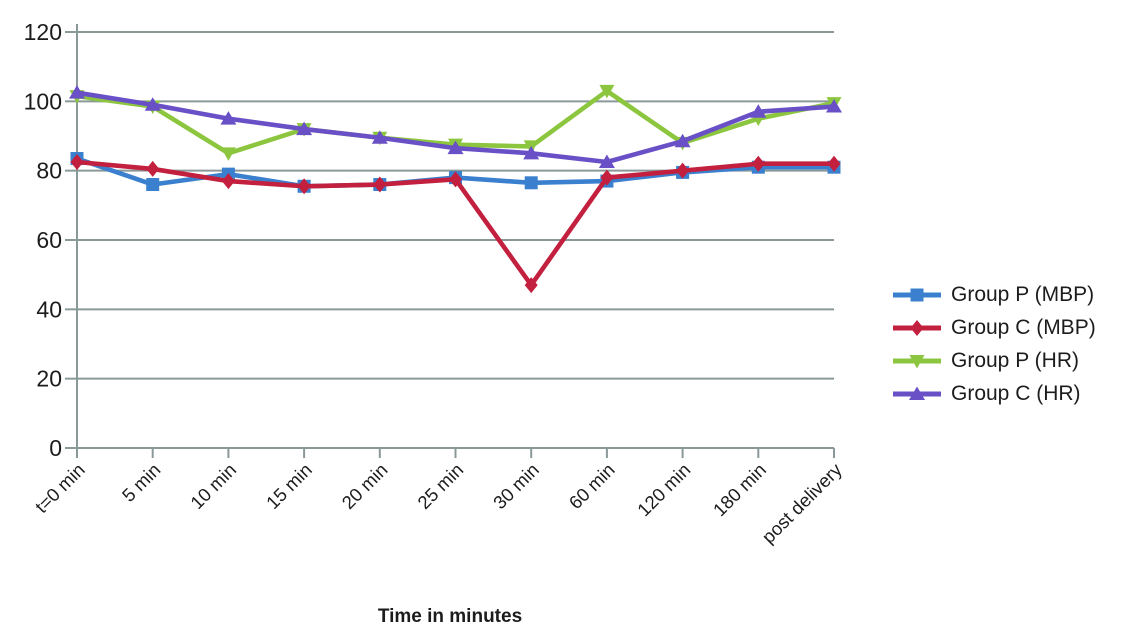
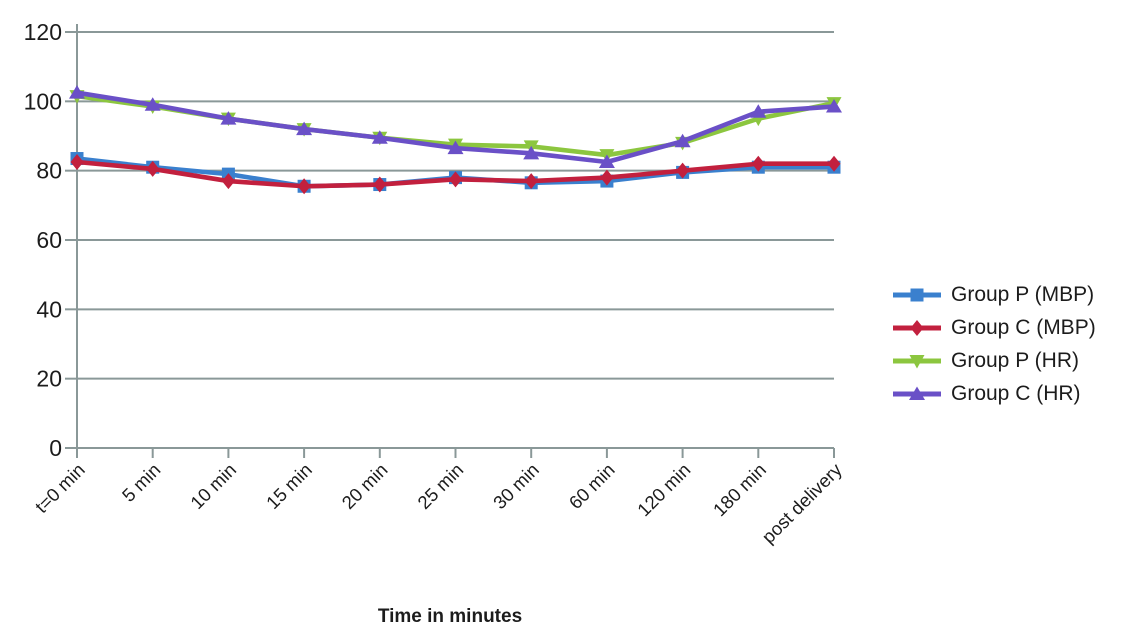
Group P (MBP)/5 min: 76 -> 81
Group P (HR)/10 min: 85 -> 95
Group C (MBP)/30 min: 47 -> 77
Group P (HR)/60 min: 103 -> 84
